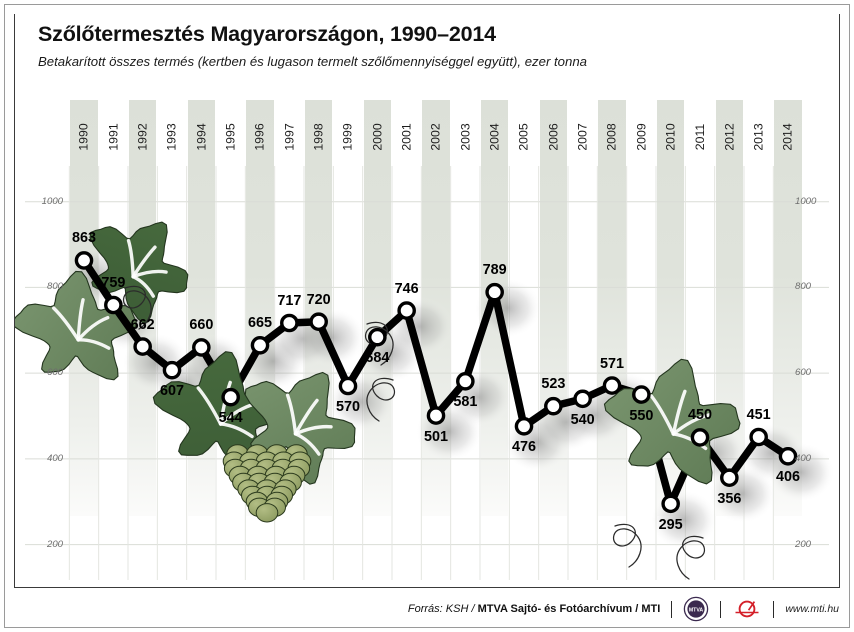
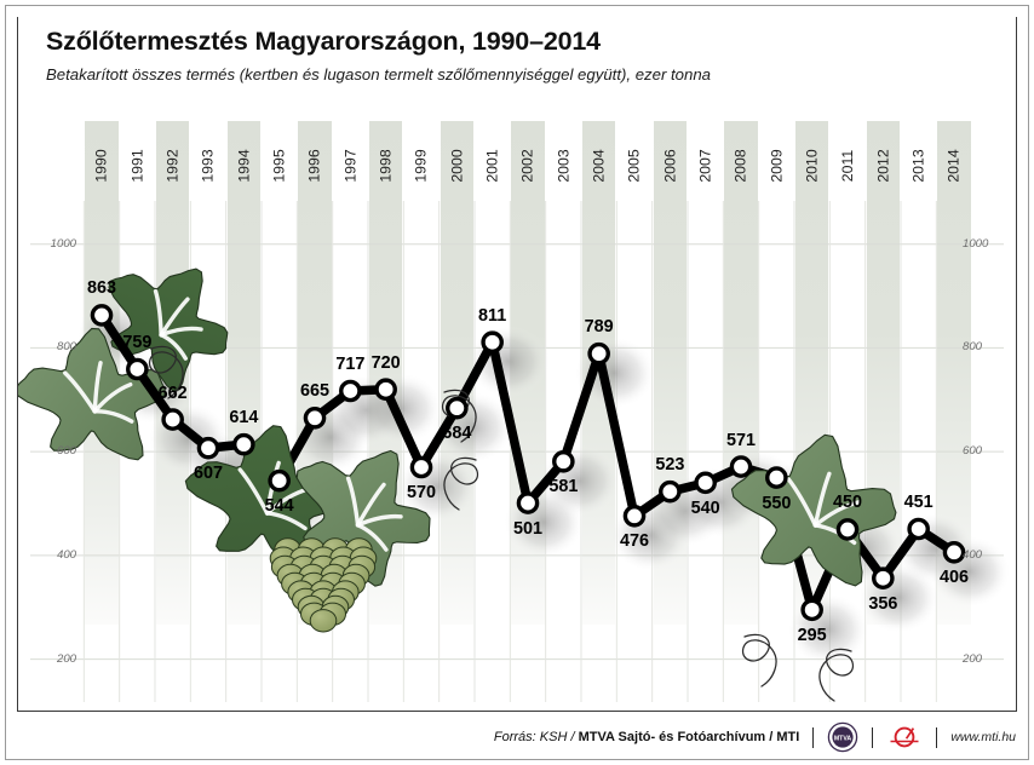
1994: 660 -> 614
2001: 746 -> 811
